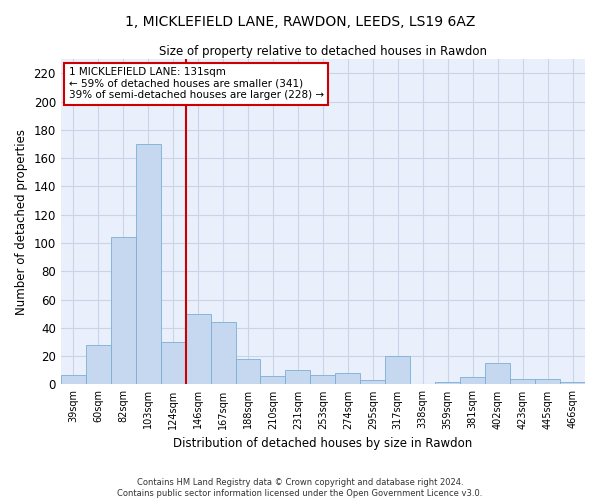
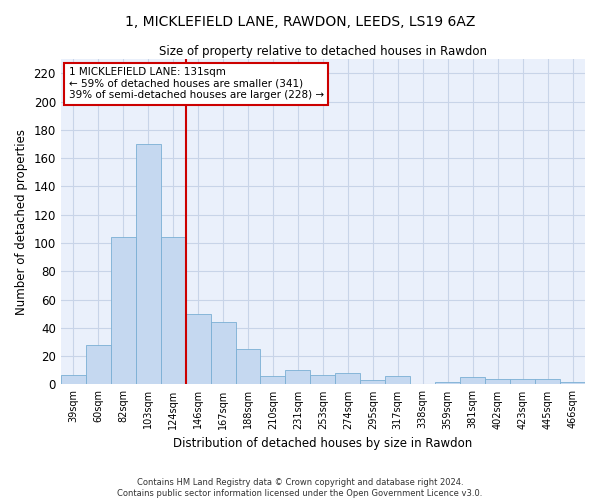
124sqm: 30 -> 104
188sqm: 18 -> 25
317sqm: 20 -> 6
402sqm: 15 -> 4
